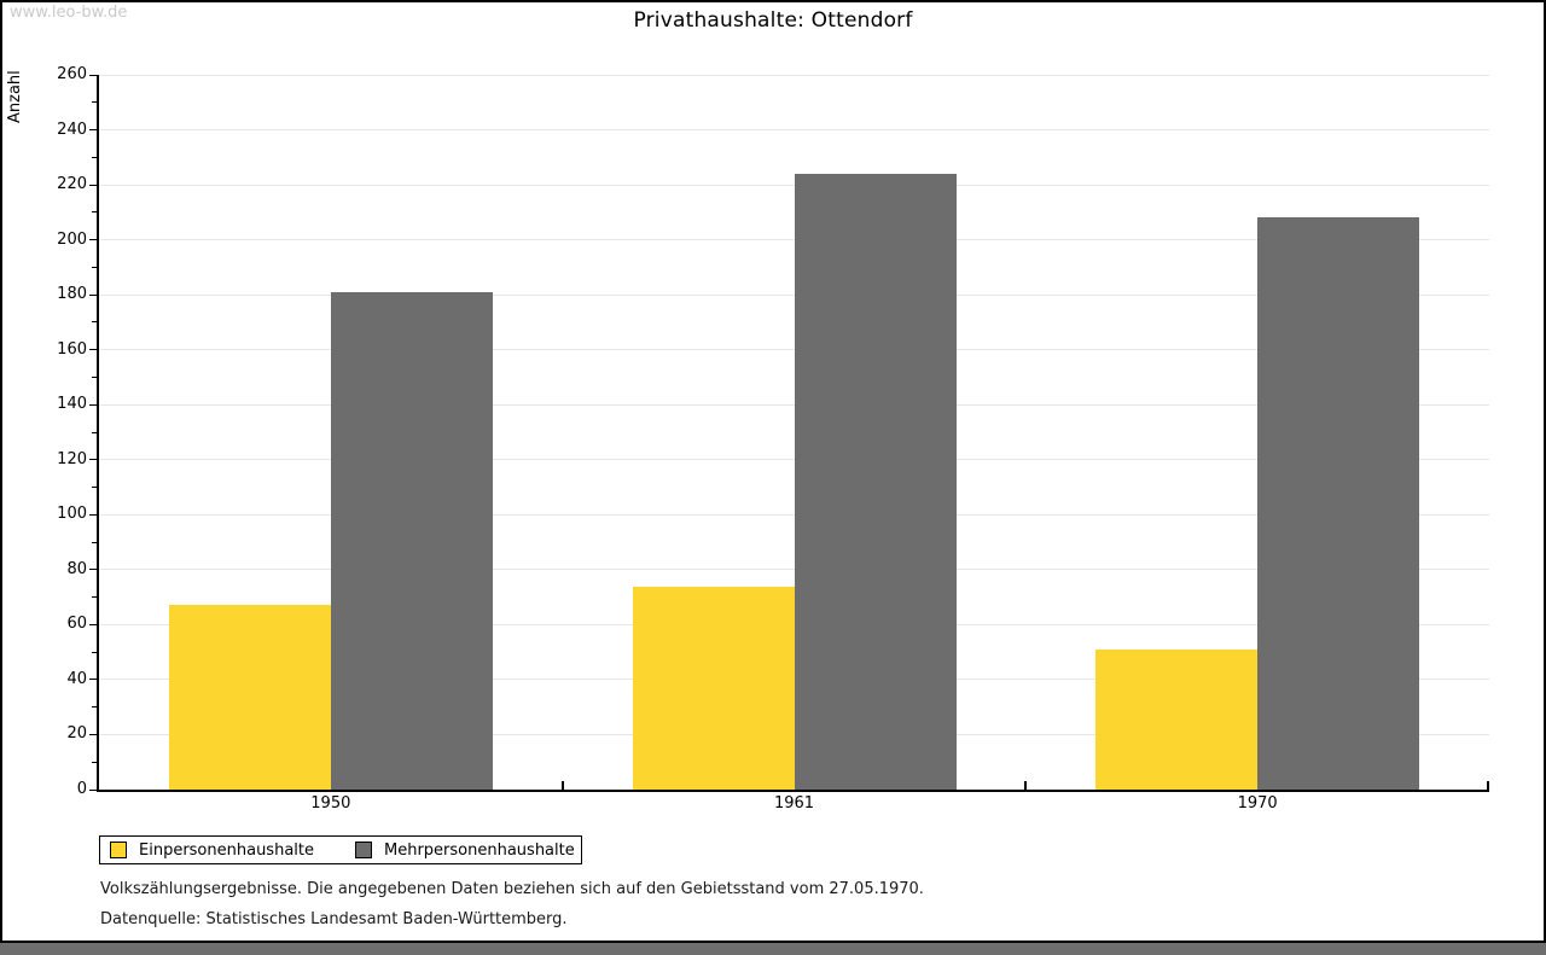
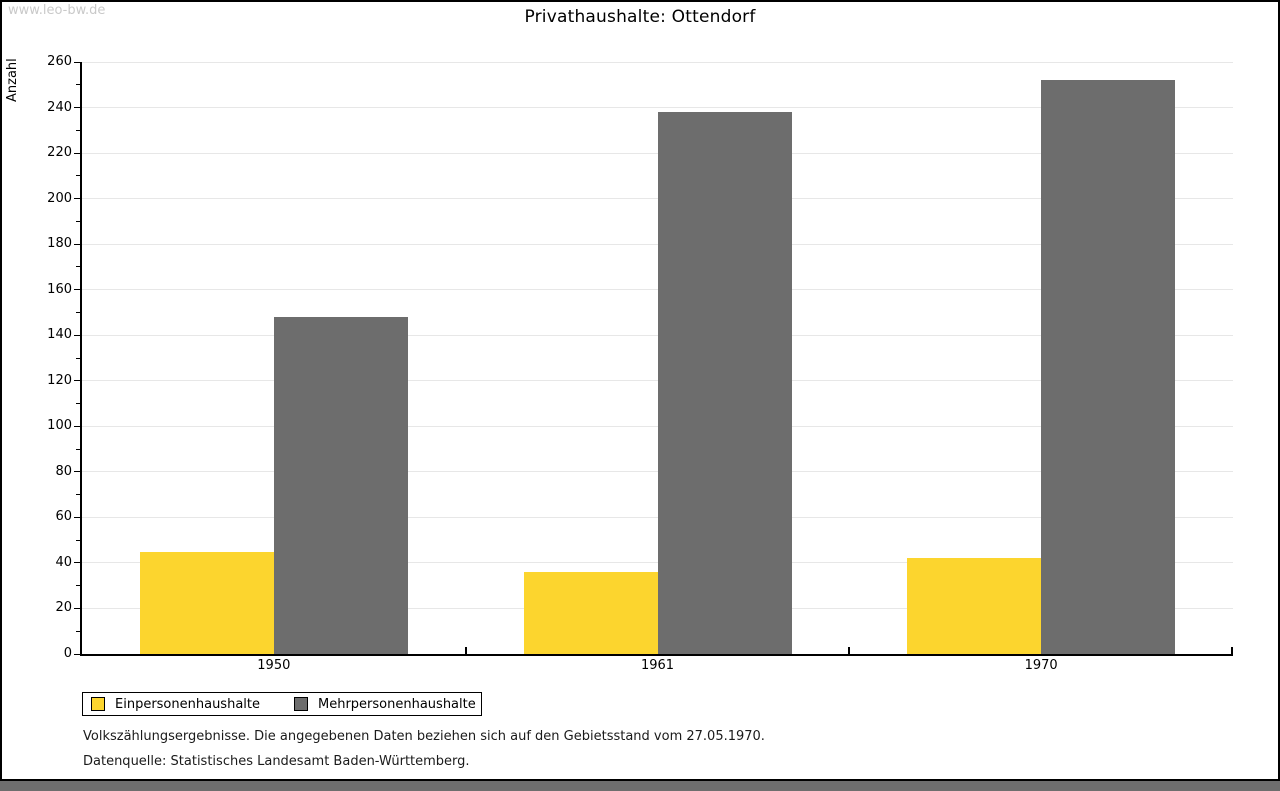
Einpersonenhaushalte/1950: 67 -> 45
Mehrpersonenhaushalte/1950: 181 -> 148
Einpersonenhaushalte/1961: 74 -> 36
Mehrpersonenhaushalte/1961: 224 -> 238
Einpersonenhaushalte/1970: 51 -> 42
Mehrpersonenhaushalte/1970: 208 -> 252
